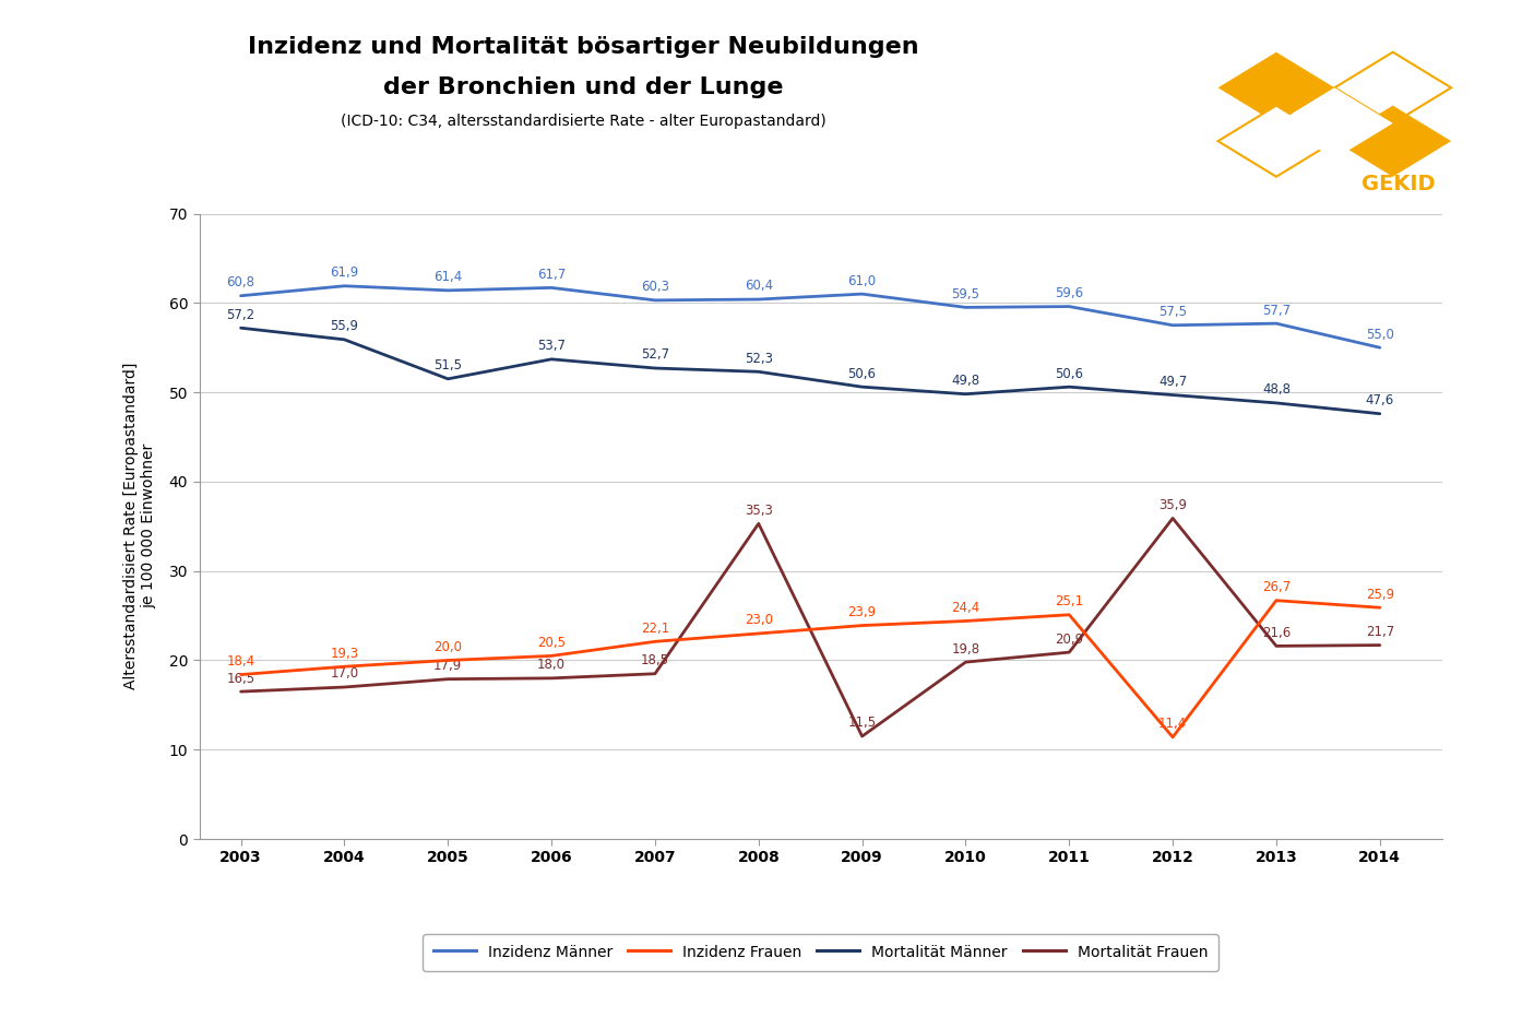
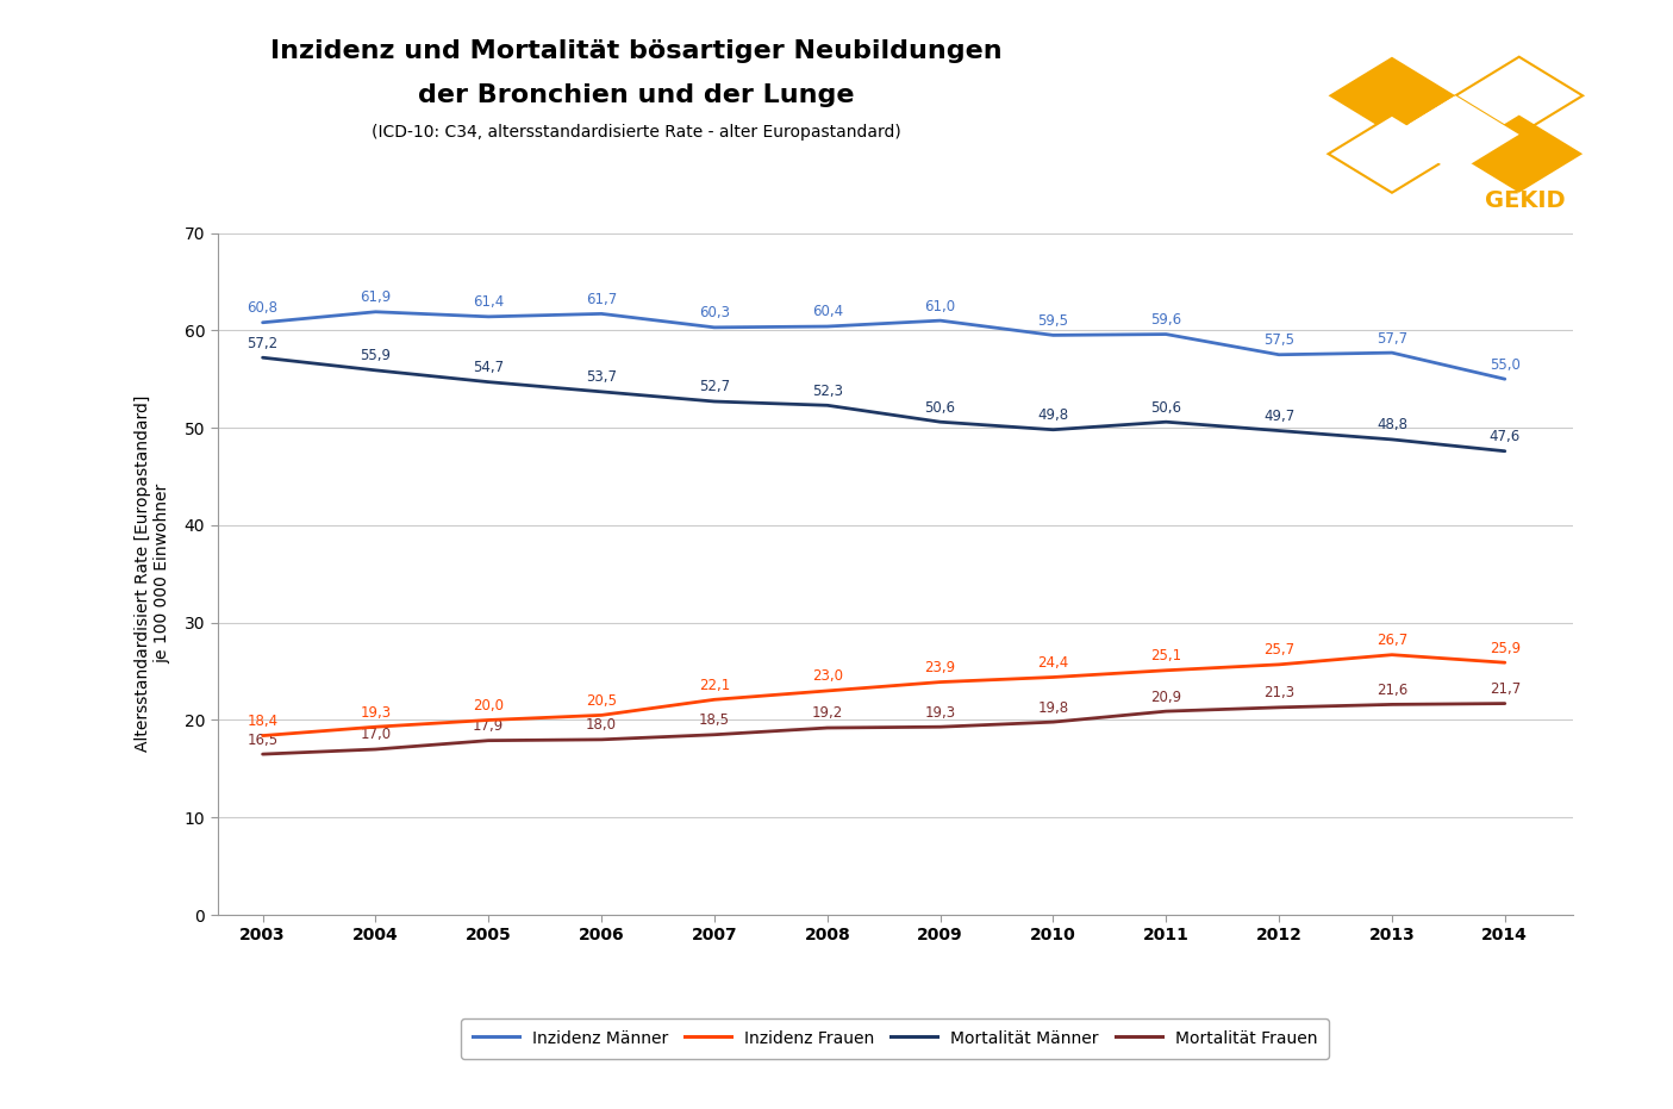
Mortalität Männer/2005: 51,5 -> 54,7
Mortalität Frauen/2008: 35,3 -> 19,2
Mortalität Frauen/2009: 11,5 -> 19,3
Inzidenz Frauen/2012: 11,4 -> 25,7
Mortalität Frauen/2012: 35,9 -> 21,3
